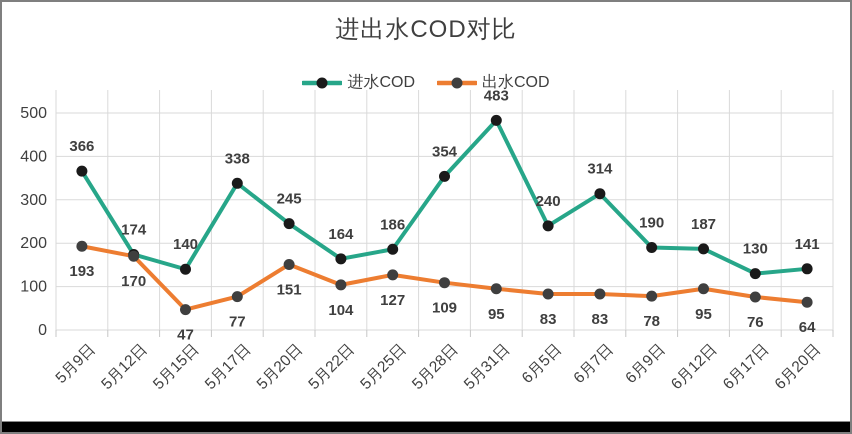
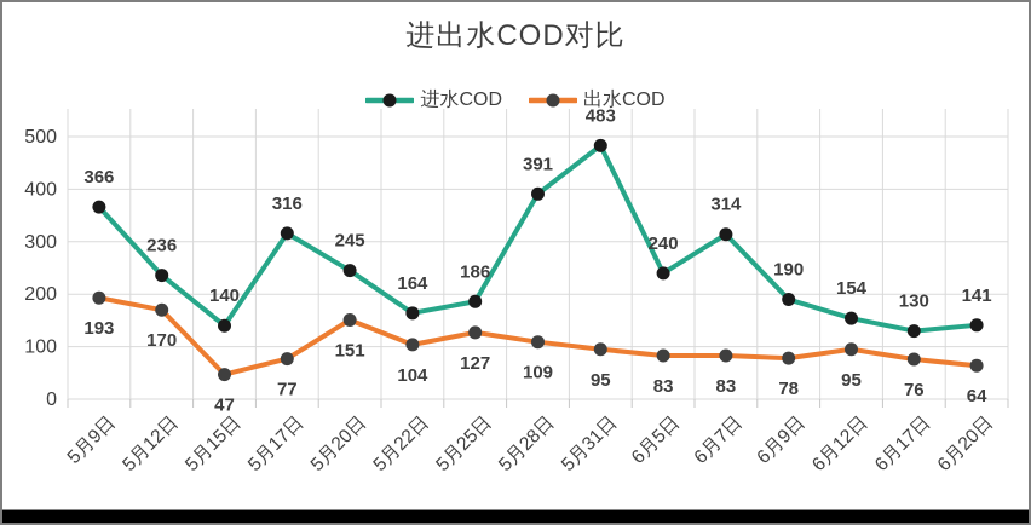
进水COD/5月12日: 174 -> 236
进水COD/5月17日: 338 -> 316
进水COD/5月28日: 354 -> 391
进水COD/6月12日: 187 -> 154
